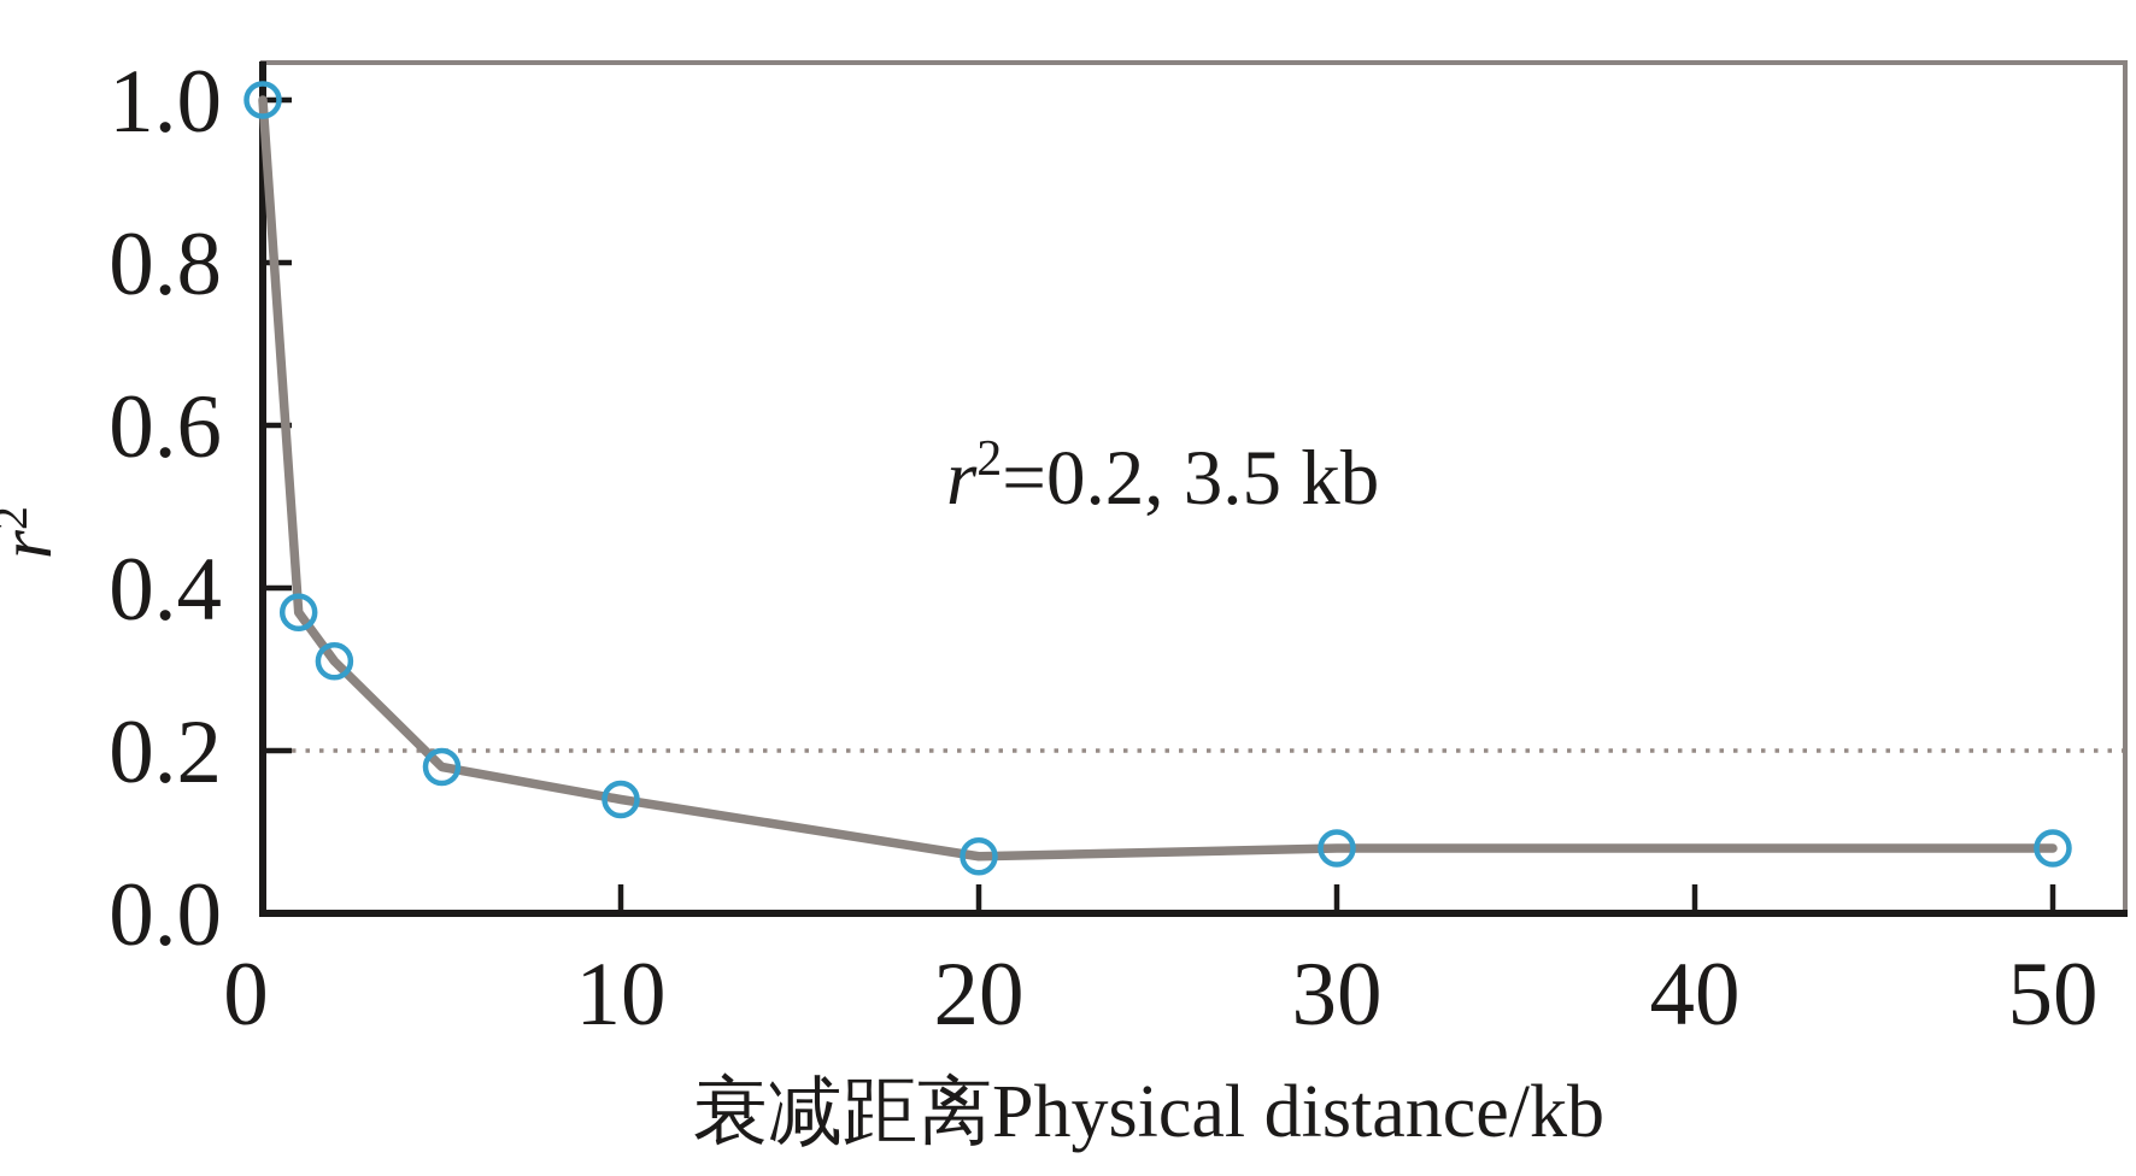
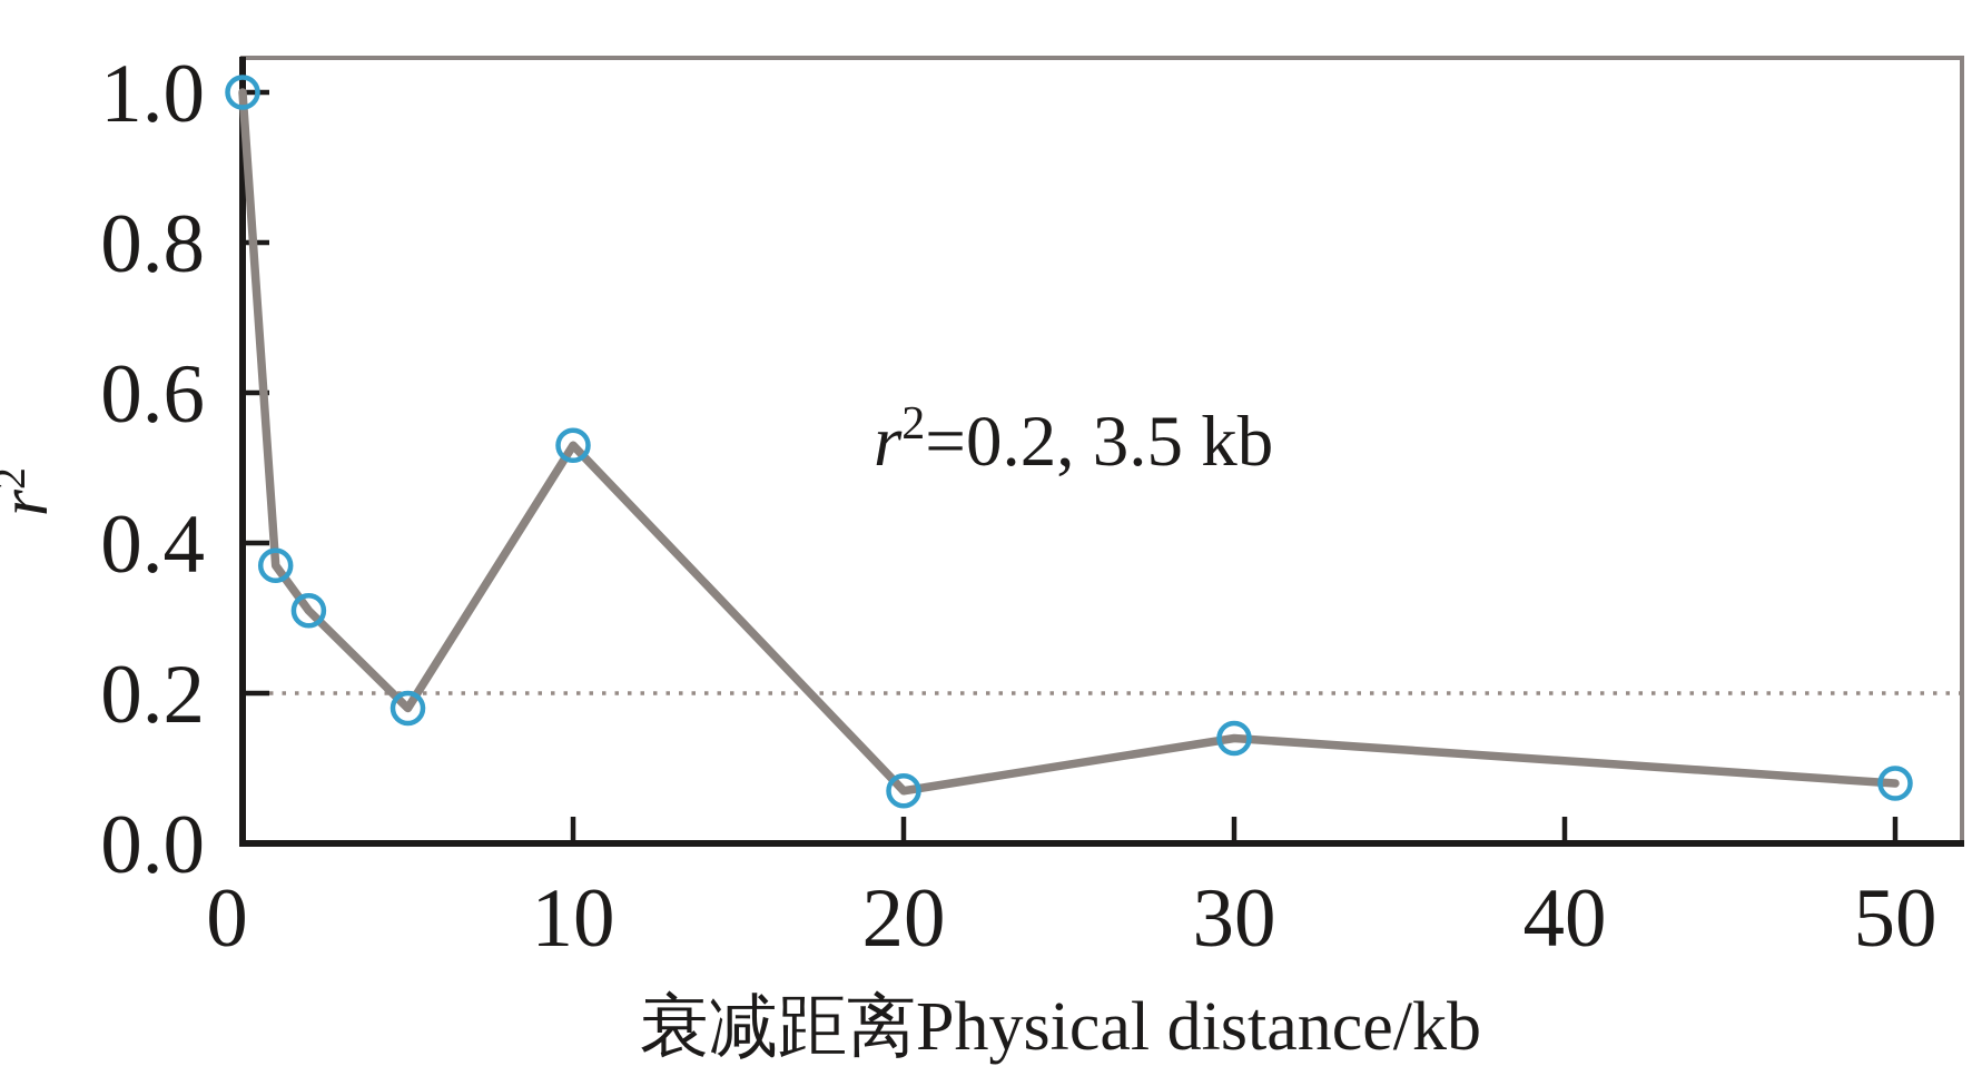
10: 0.14 -> 0.53
30: 0.08 -> 0.14
